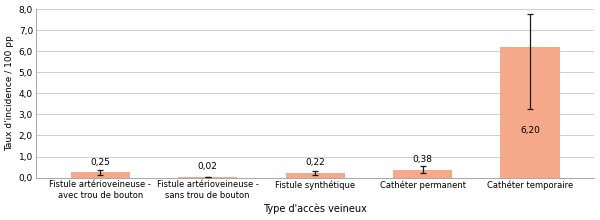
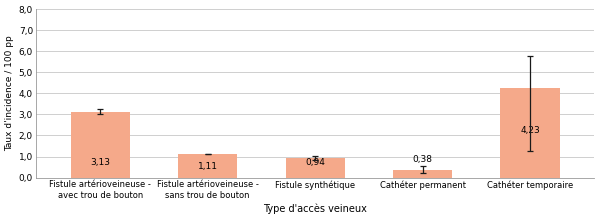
Fistule artérioveineuse - avec trou de bouton: 0,25 -> 3,13
Fistule artérioveineuse - sans trou de bouton: 0,02 -> 1,11
Fistule synthétique: 0,22 -> 0,94
Cathéter temporaire: 6,20 -> 4,23
